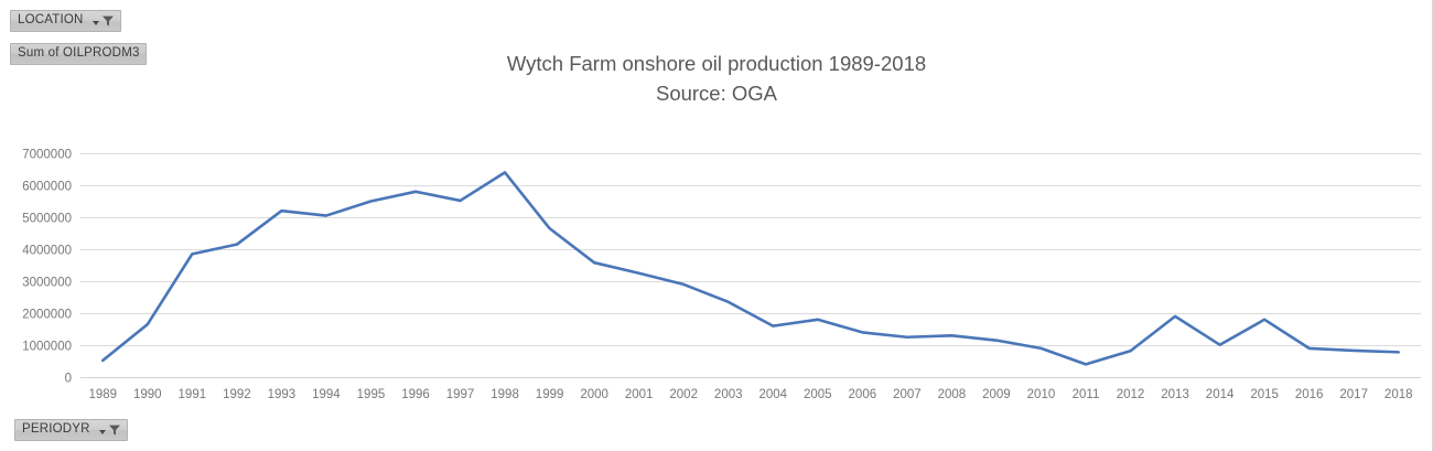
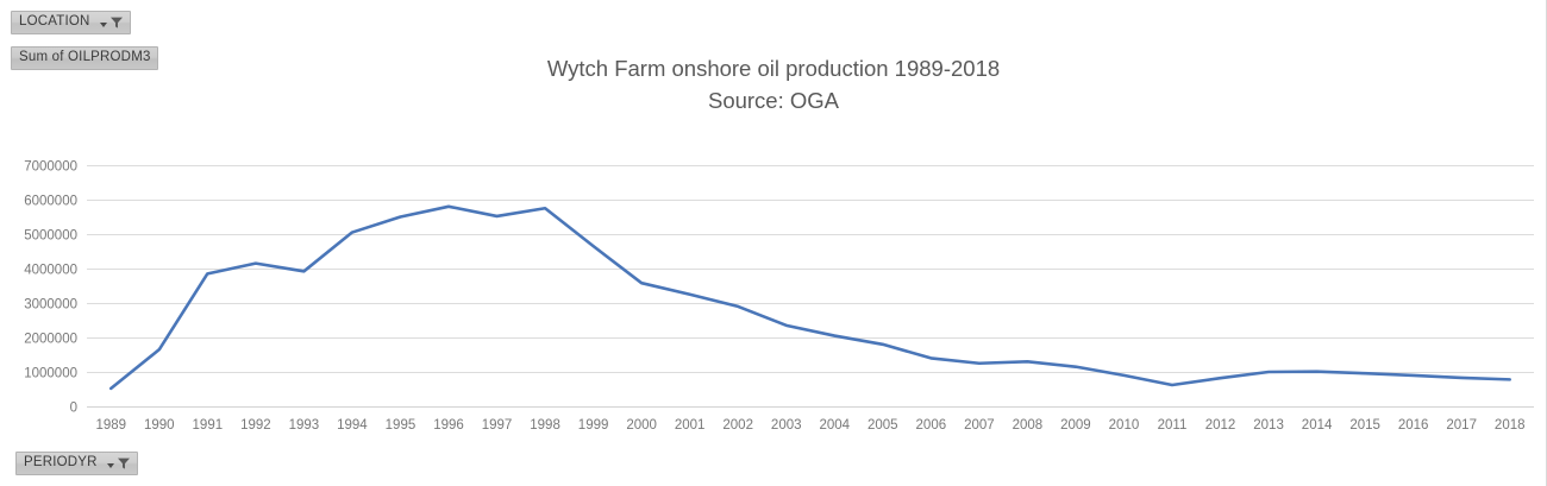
1993: 5200000 -> 3900000
1998: 6400000 -> 5800000
2004: 1600000 -> 2000000
2011: 400000 -> 600000
2013: 1900000 -> 1000000
2015: 1800000 -> 1000000
